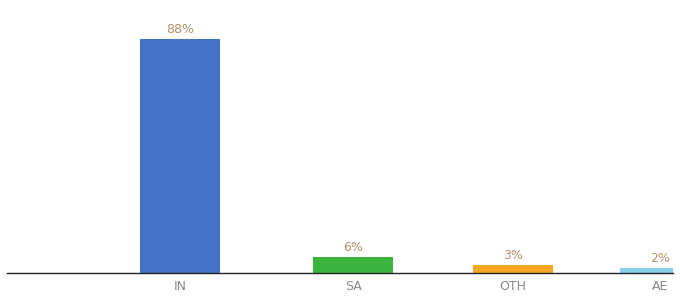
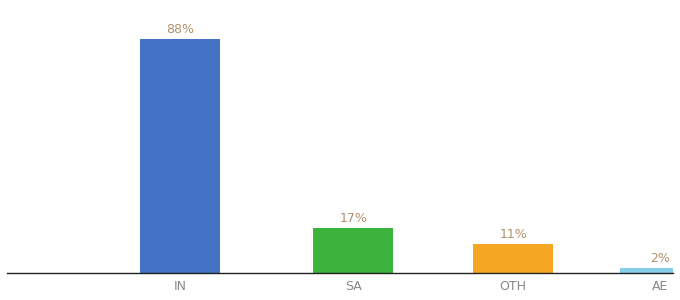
SA: 6% -> 17%
OTH: 3% -> 11%
